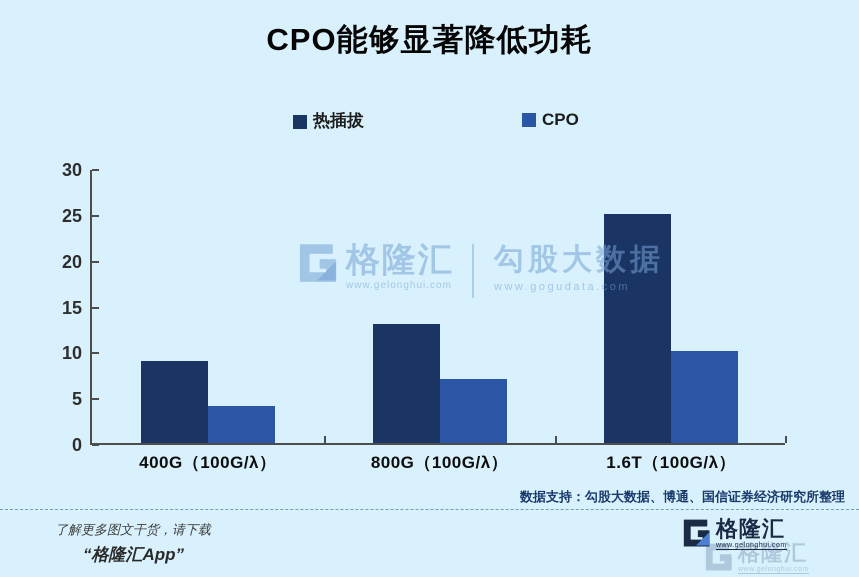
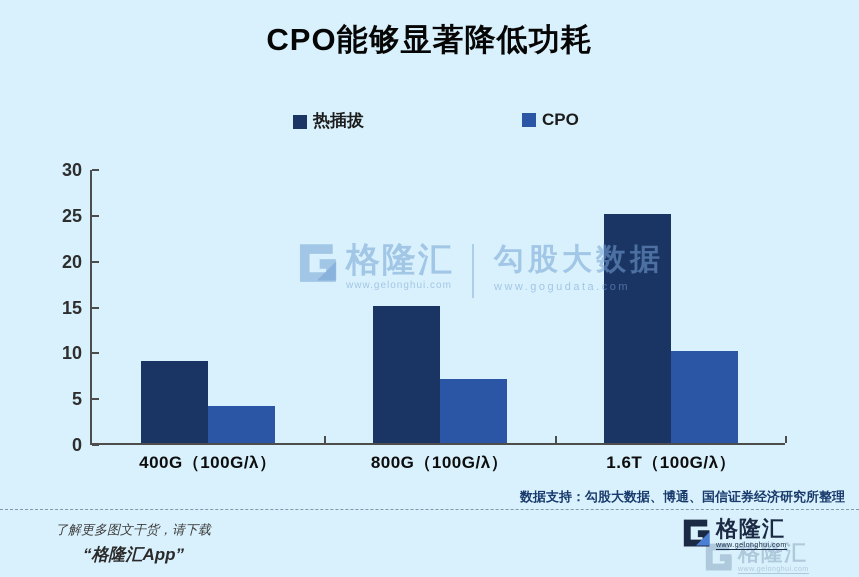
热插拔/800G（100G/λ）: 13 -> 15
